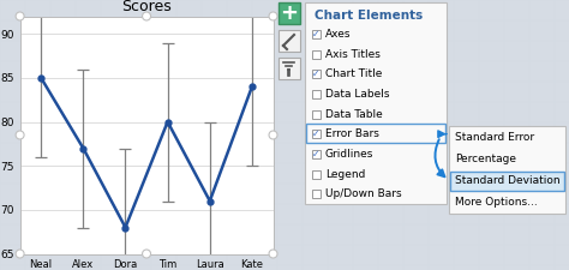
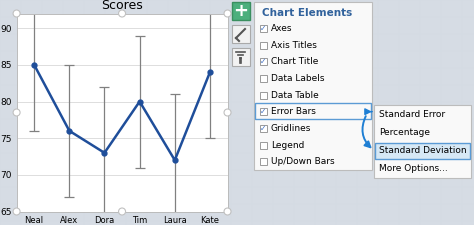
Alex: 77 -> 76
Dora: 68 -> 73
Laura: 71 -> 72
